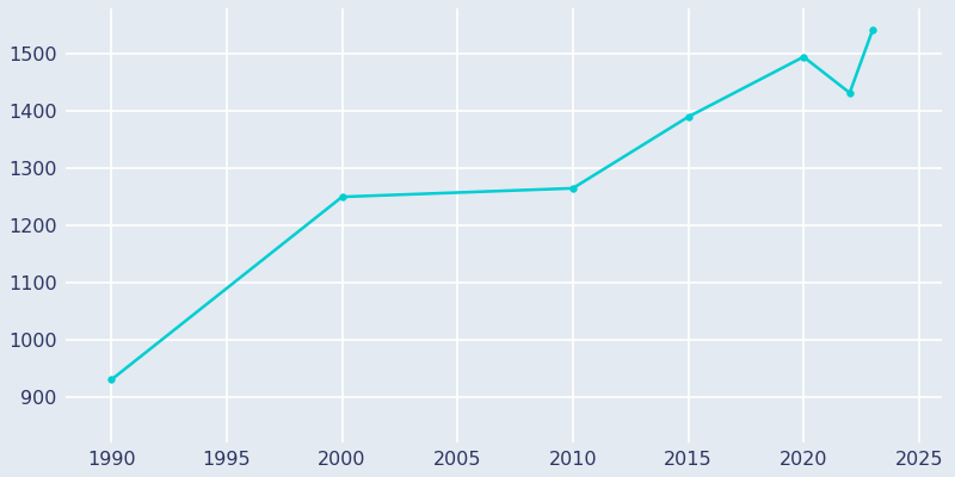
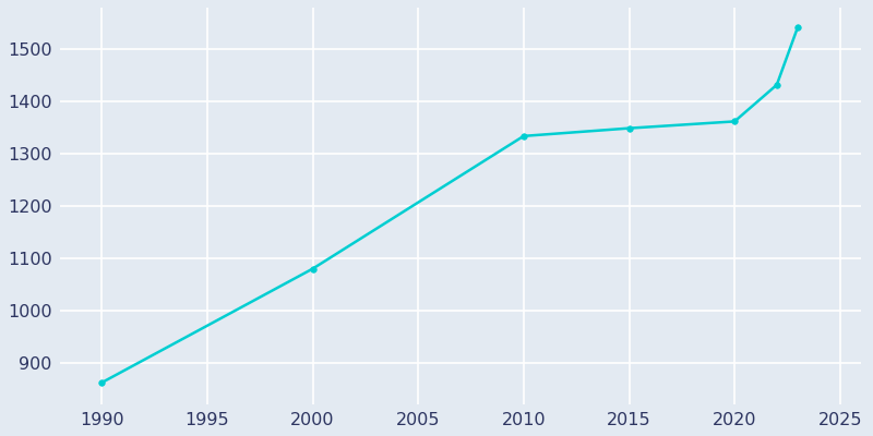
1990: 930 -> 862
2000: 1250 -> 1080
2010: 1265 -> 1334
2015: 1390 -> 1349
2020: 1495 -> 1362
